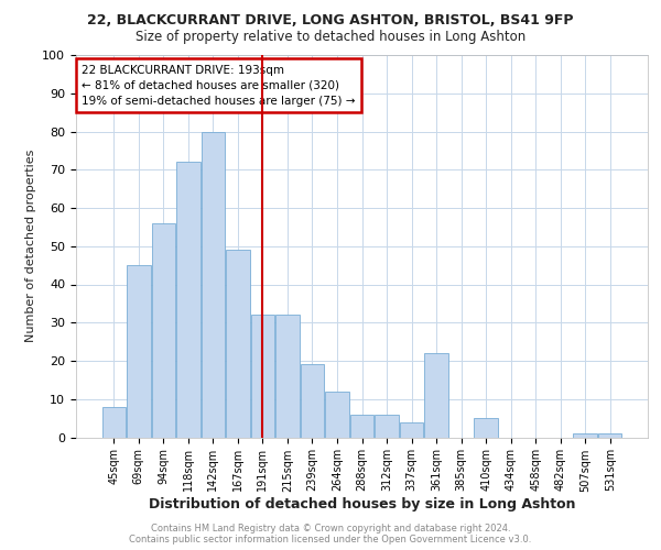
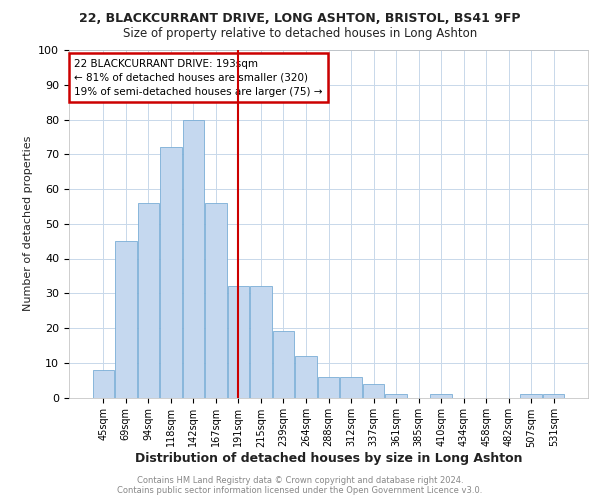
167sqm: 49 -> 56
361sqm: 22 -> 1
410sqm: 5 -> 1
